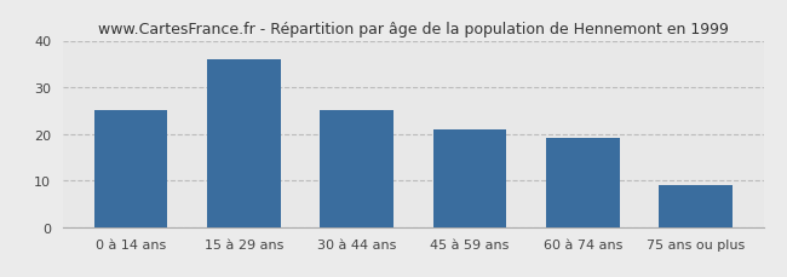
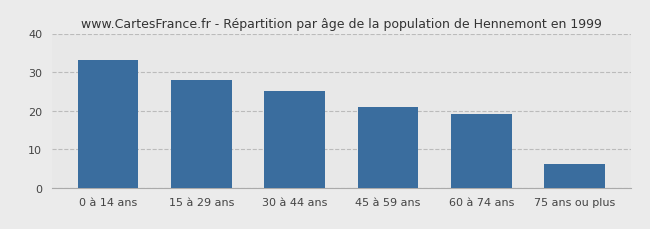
0 à 14 ans: 25 -> 33
15 à 29 ans: 36 -> 28
75 ans ou plus: 9 -> 6
